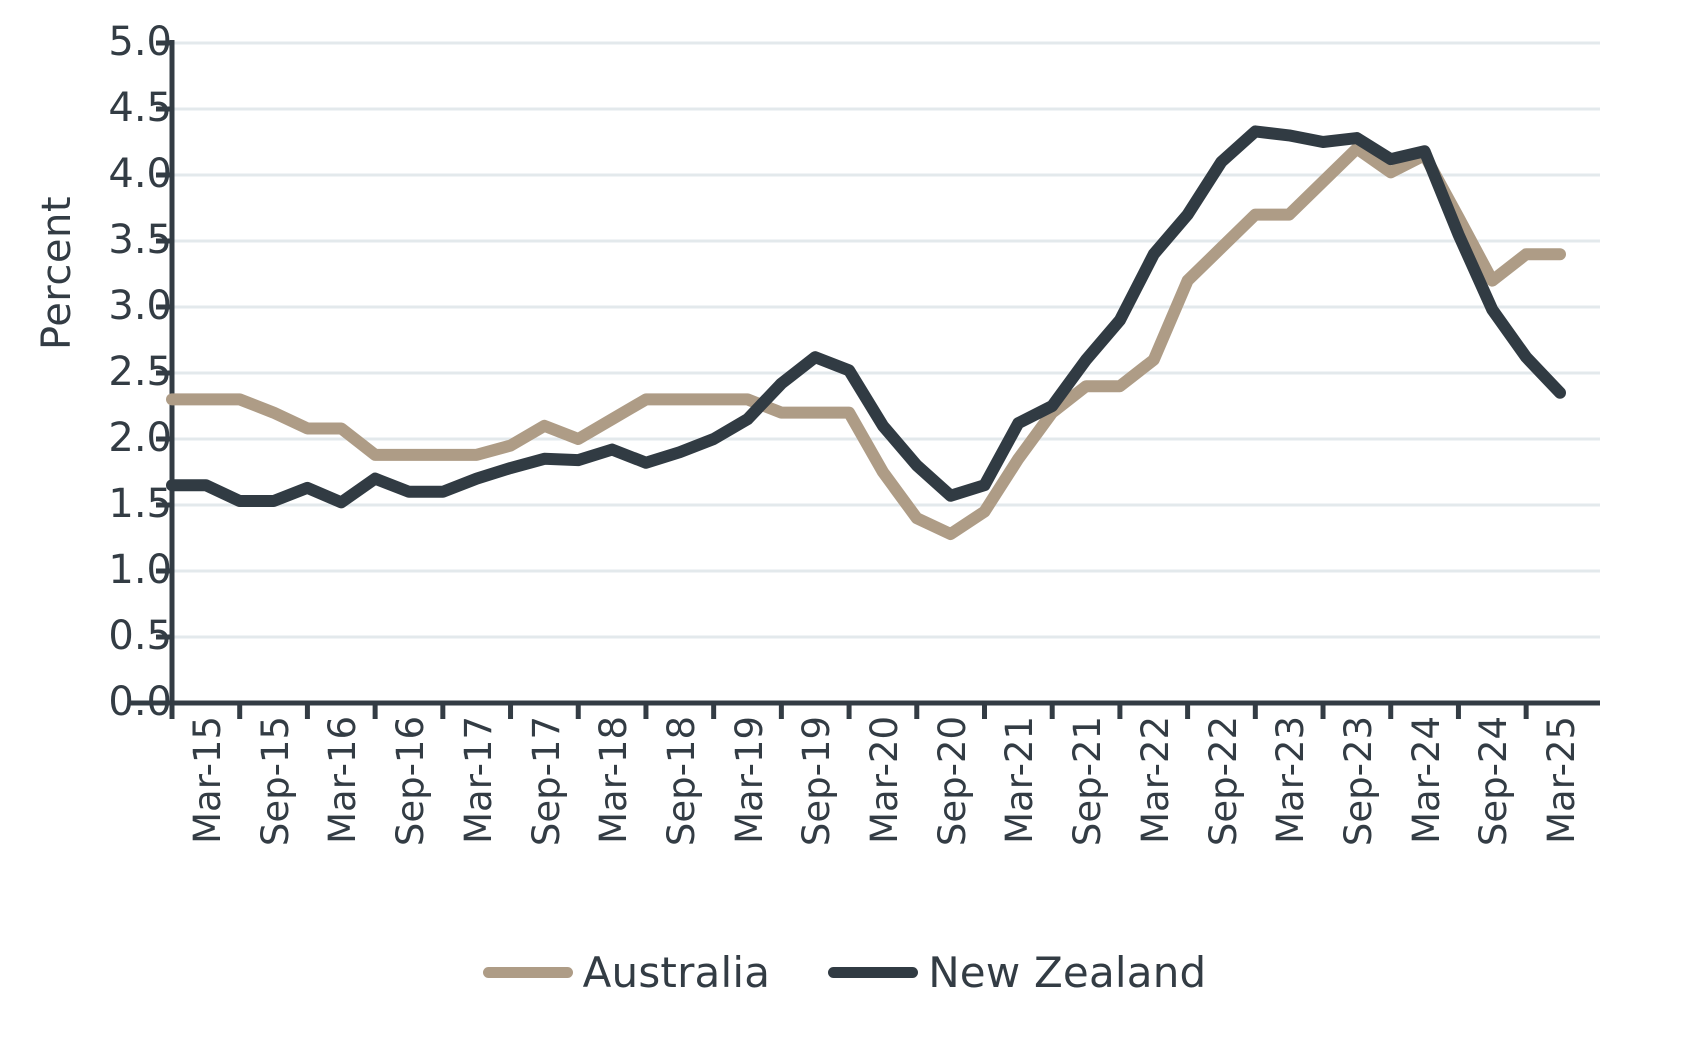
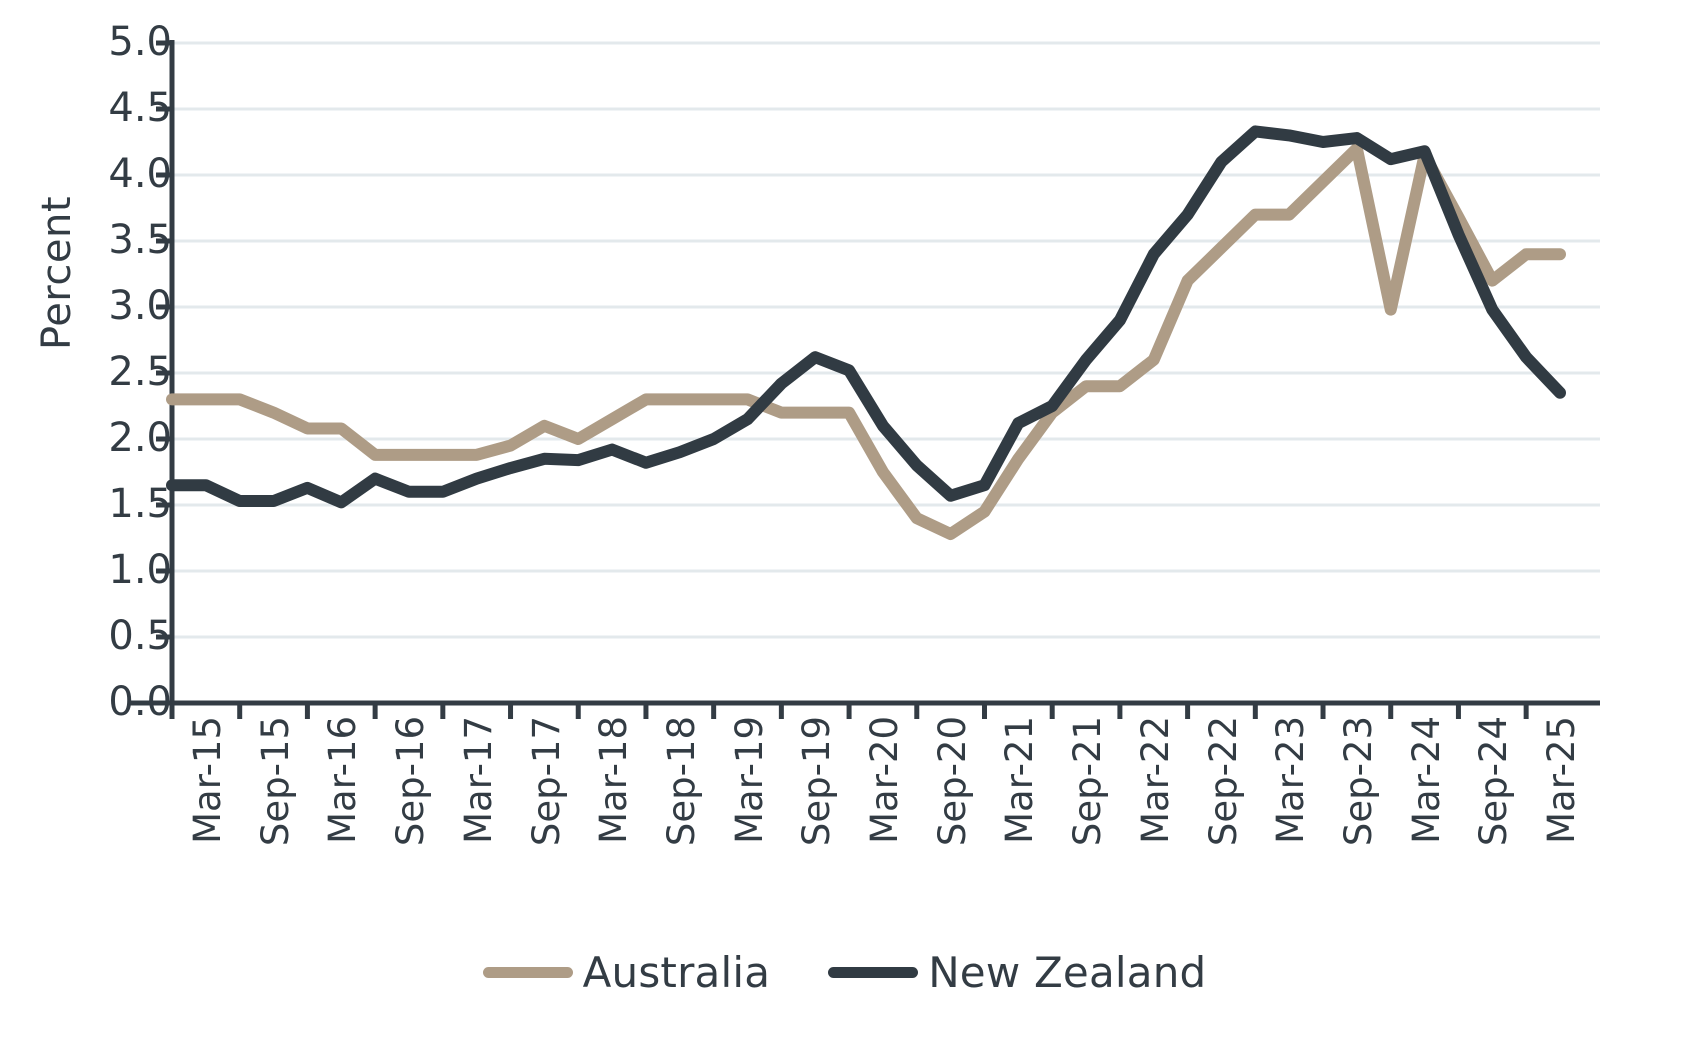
Australia/Mar-24: 4.02 -> 2.98
